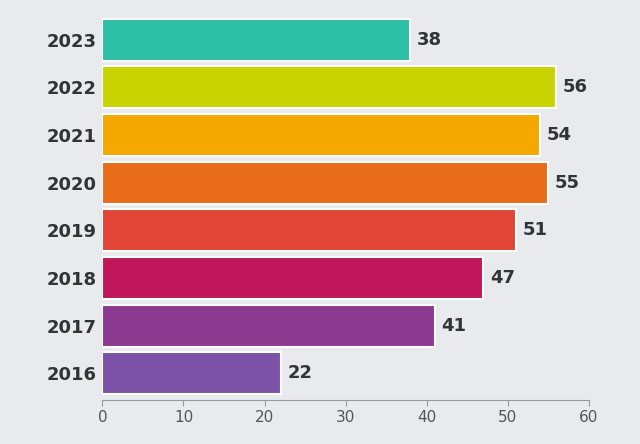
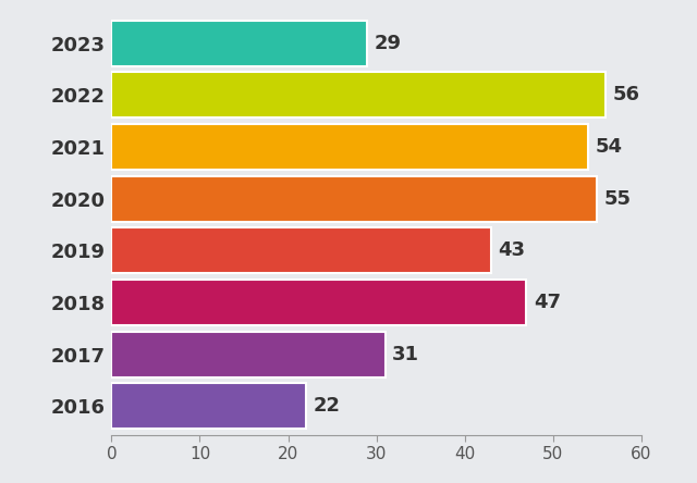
2023: 38 -> 29
2019: 51 -> 43
2017: 41 -> 31
